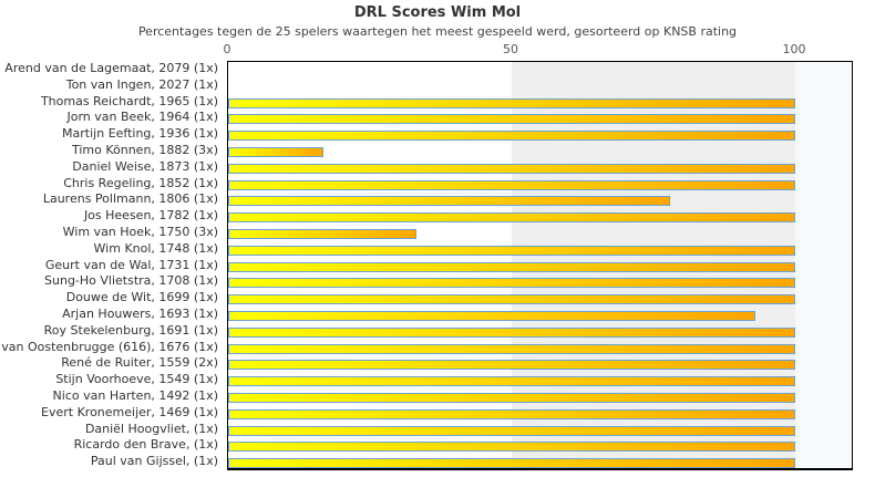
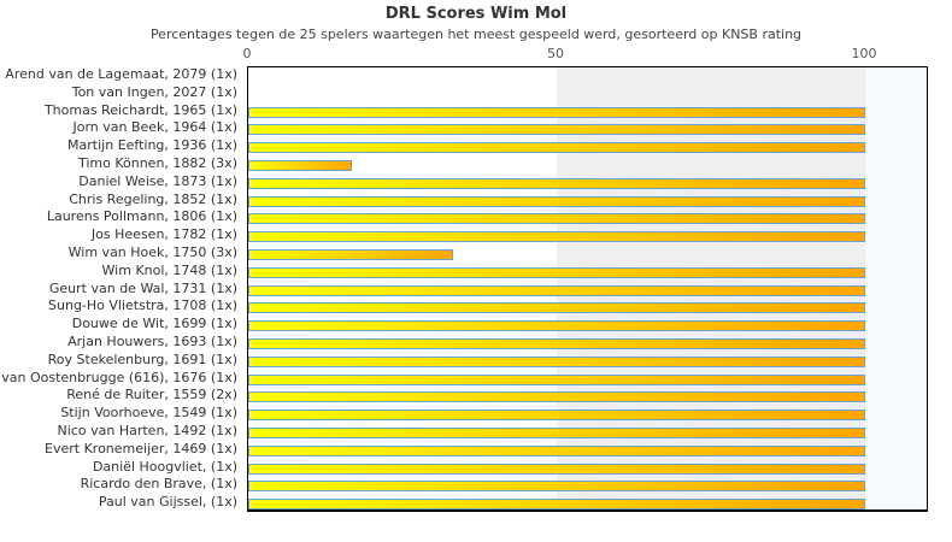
Laurens Pollmann, 1806 (1x): 78 -> 100
Arjan Houwers, 1693 (1x): 93 -> 100
